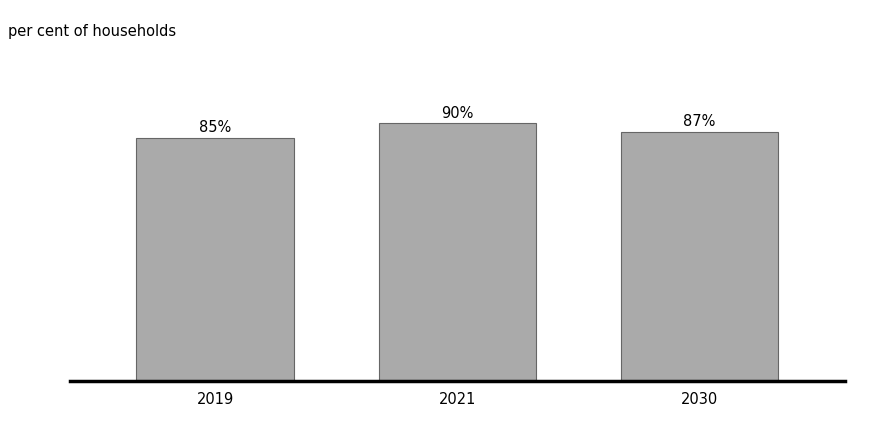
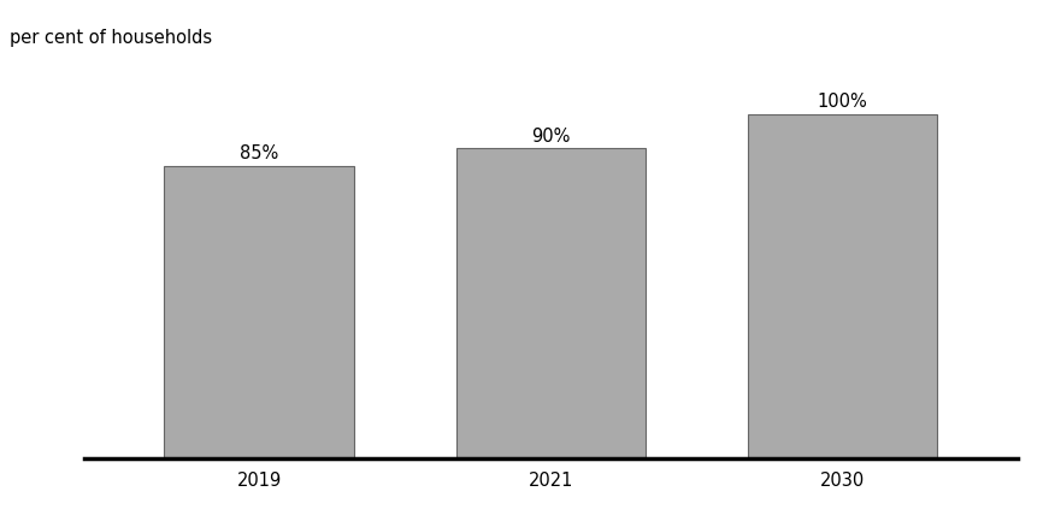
2030: 87% -> 100%
